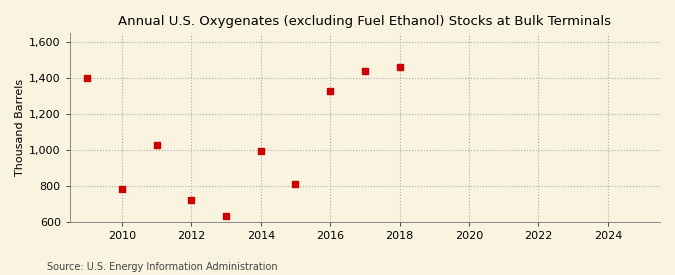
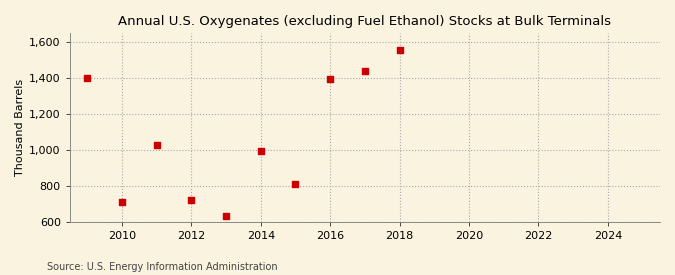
2010: 780 -> 710
2016: 1,330 -> 1,400
2018: 1,460 -> 1,560
